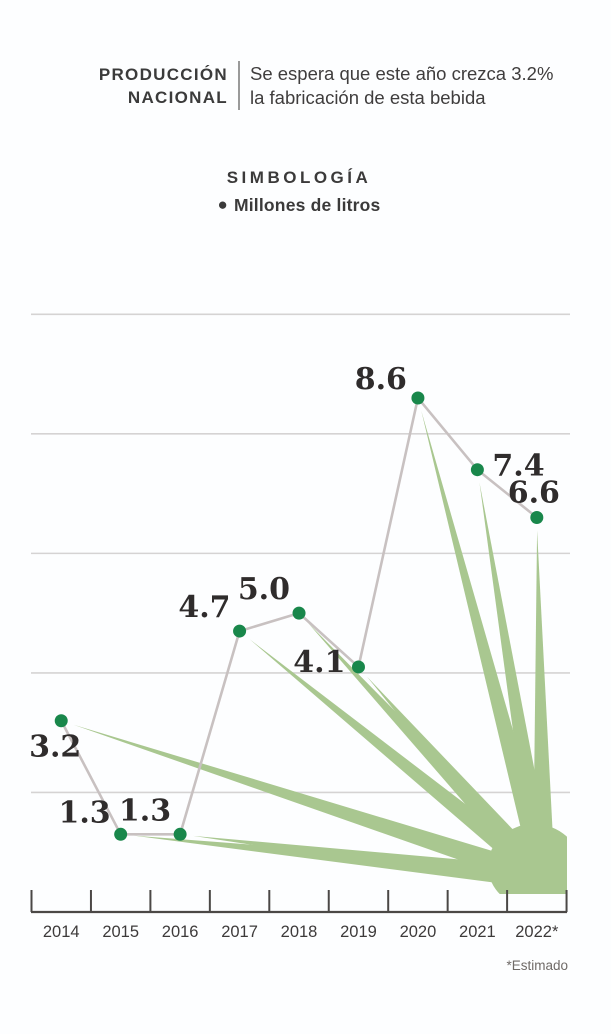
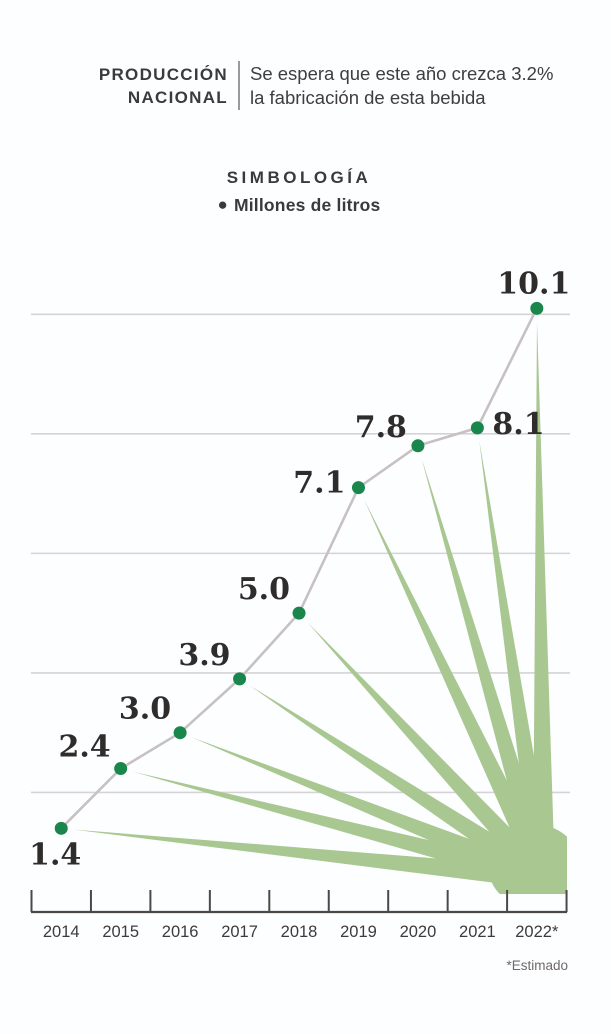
2014: 3.2 -> 1.4
2015: 1.3 -> 2.4
2016: 1.3 -> 3.0
2017: 4.7 -> 3.9
2019: 4.1 -> 7.1
2020: 8.6 -> 7.8
2021: 7.4 -> 8.1
2022*: 6.6 -> 10.1
